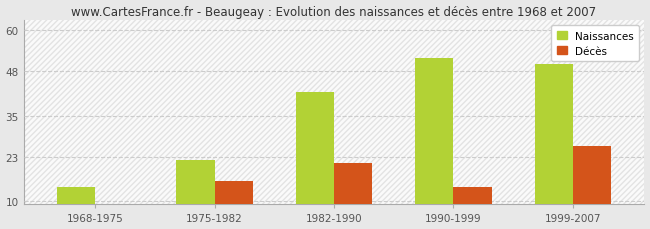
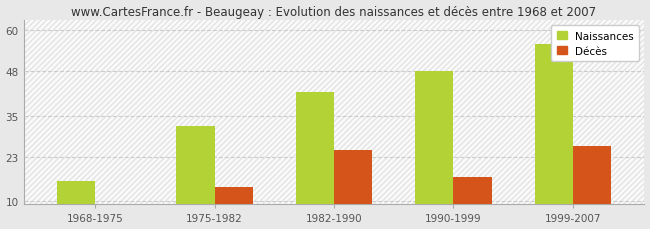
Naissances/1968-1975: 14 -> 16
Naissances/1975-1982: 22 -> 32
Décès/1975-1982: 16 -> 14
Décès/1982-1990: 21 -> 25
Naissances/1990-1999: 52 -> 48
Décès/1990-1999: 14 -> 17
Naissances/1999-2007: 50 -> 56
